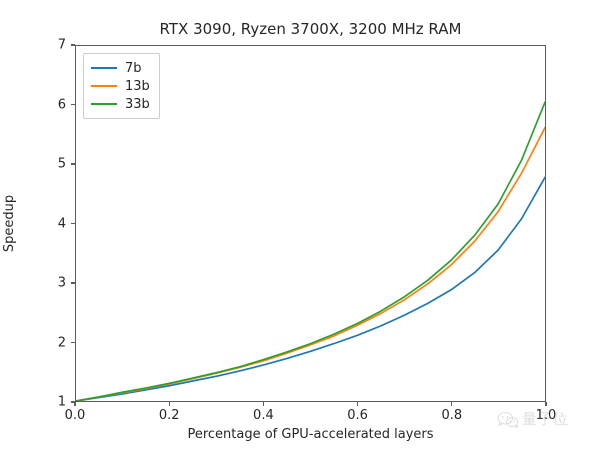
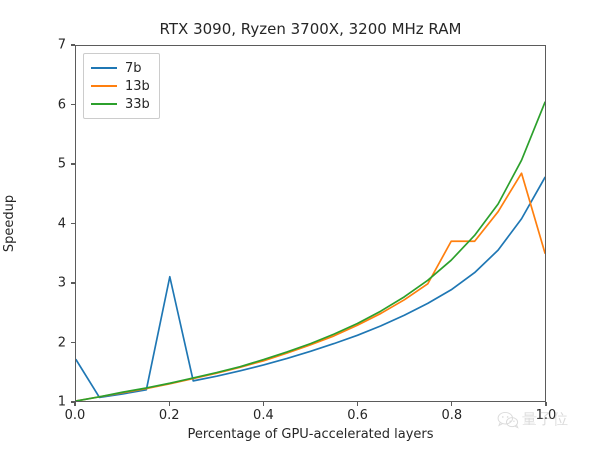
7b/0.0: 1.0 -> 1.7
7b/0.2: 1.3 -> 3.1
13b/0.8: 3.3 -> 3.7
13b/1.0: 5.6 -> 3.5
